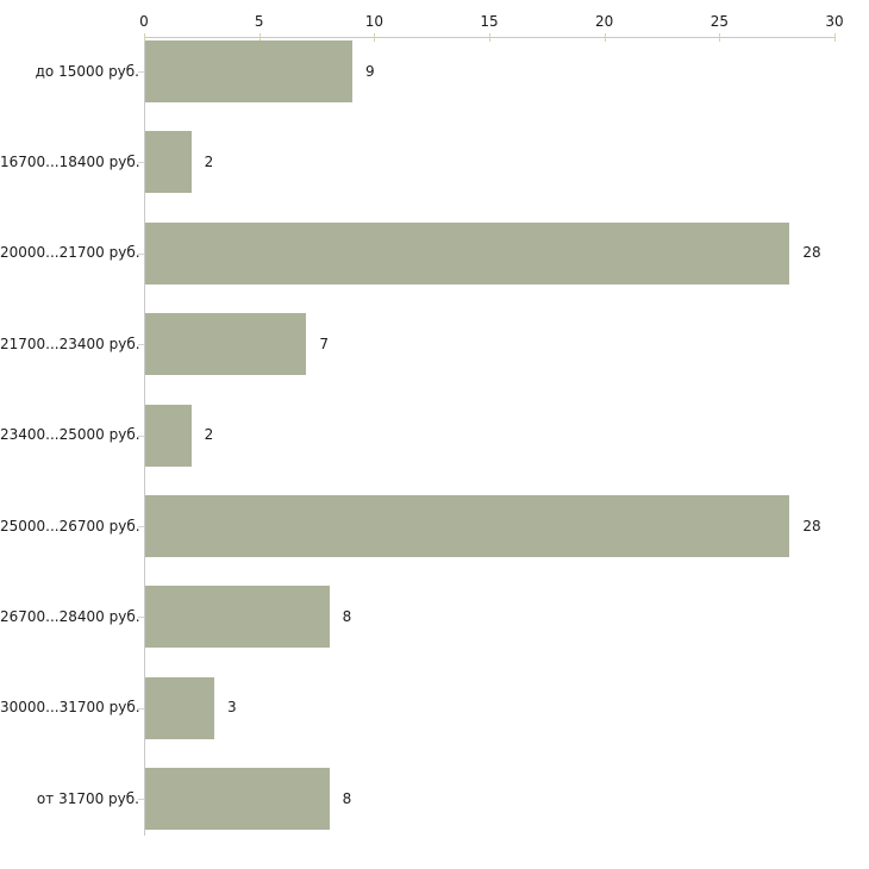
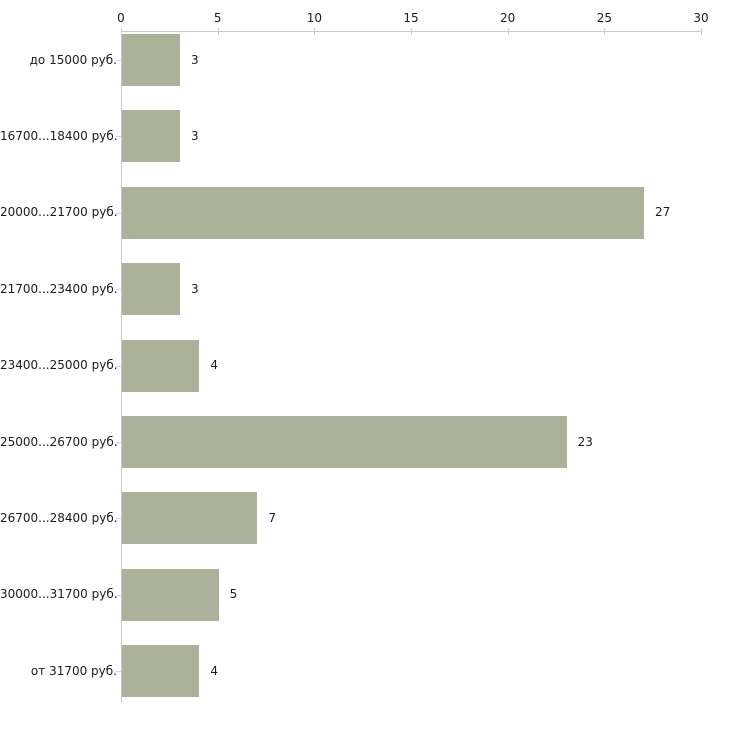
до 15000 руб.: 9 -> 3
16700...18400 руб.: 2 -> 3
20000...21700 руб.: 28 -> 27
21700...23400 руб.: 7 -> 3
23400...25000 руб.: 2 -> 4
25000...26700 руб.: 28 -> 23
26700...28400 руб.: 8 -> 7
30000...31700 руб.: 3 -> 5
от 31700 руб.: 8 -> 4
